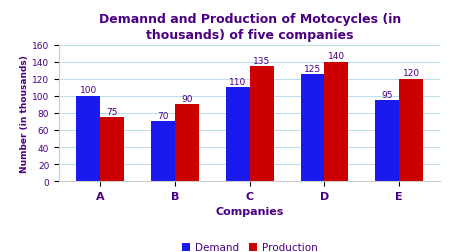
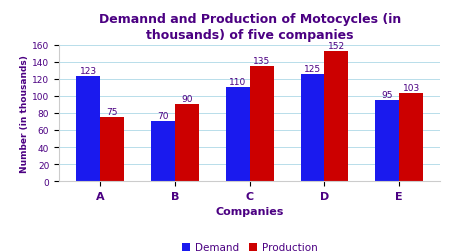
Demand/A: 100 -> 123
Production/D: 140 -> 152
Production/E: 120 -> 103
